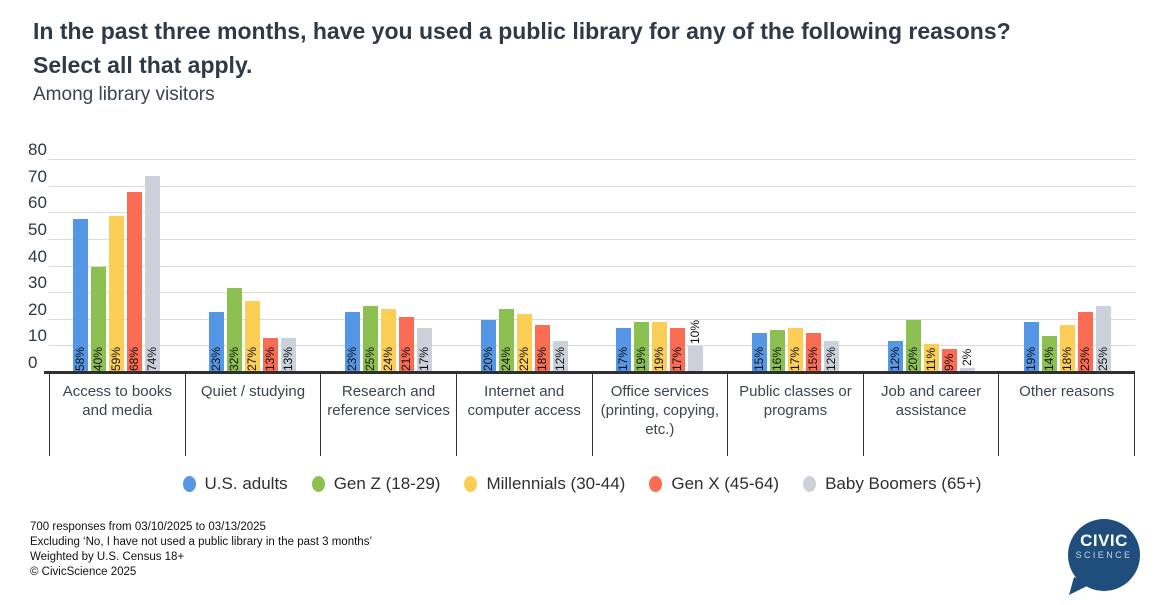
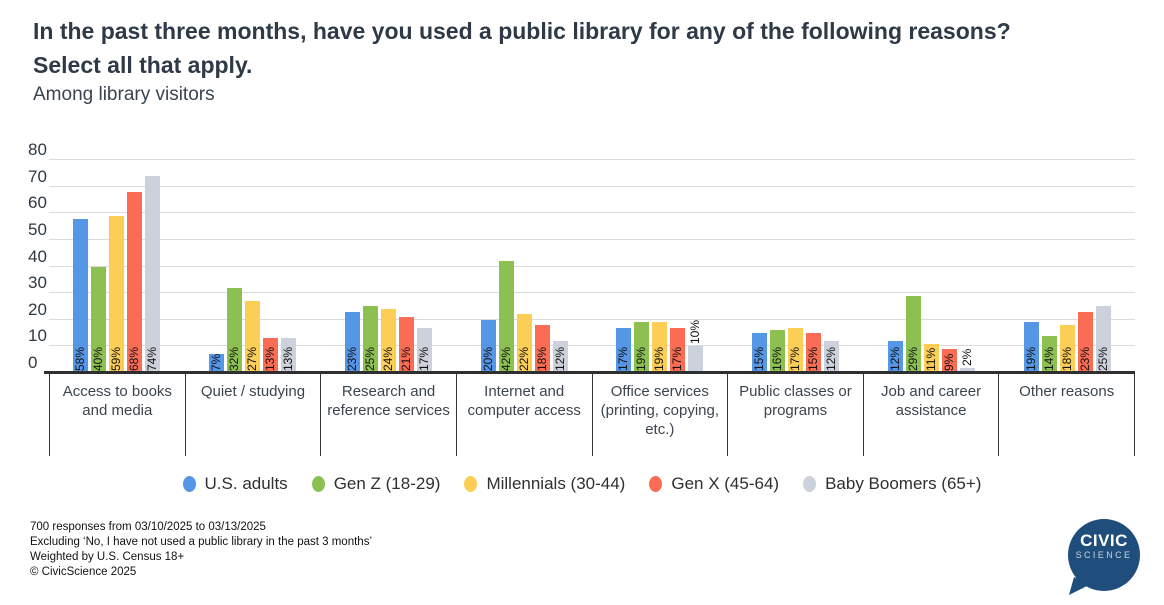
U.S. adults/Quiet / studying: 23% -> 7%
Gen Z (18-29)/Internet and computer access: 24% -> 42%
Gen Z (18-29)/Job and career assistance: 20% -> 29%
